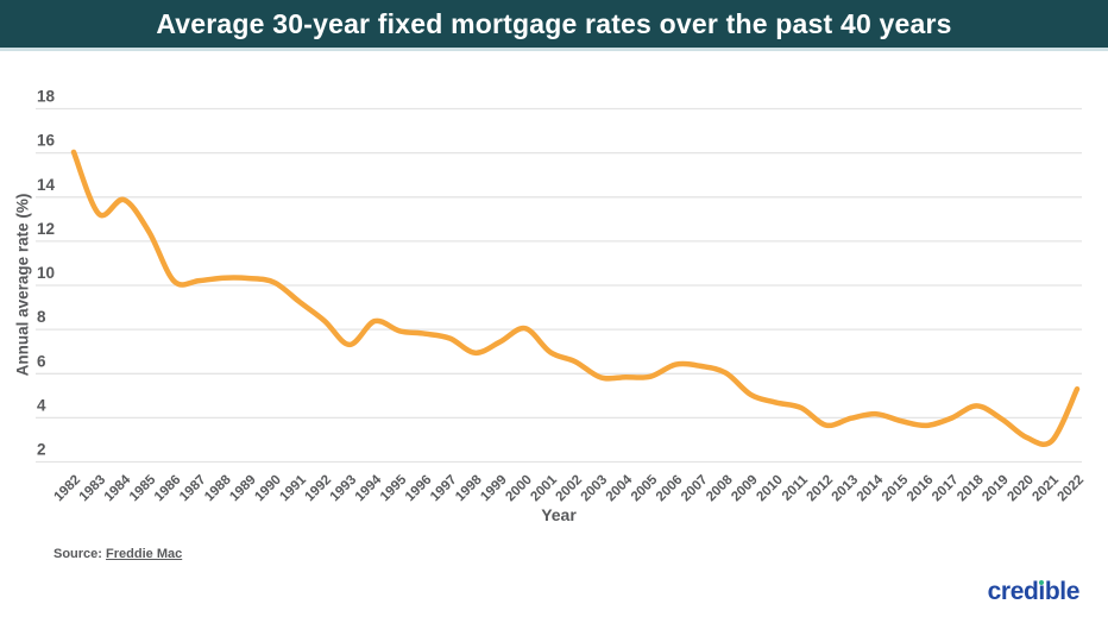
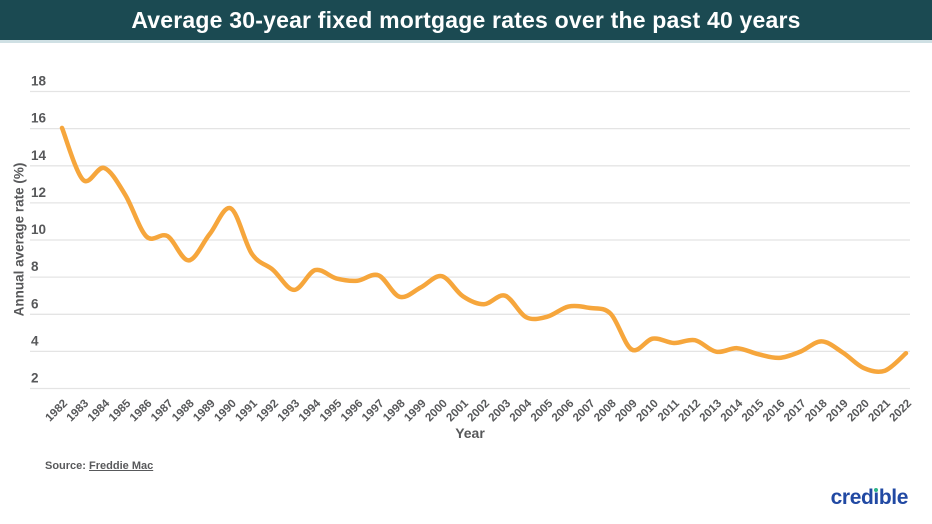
1988: 10.3 -> 8.9
1990: 10.1 -> 11.7
1997: 7.6 -> 8.1
2003: 5.8 -> 7.0
2009: 5.0 -> 4.1
2012: 3.7 -> 4.6
2022: 5.3 -> 3.9
